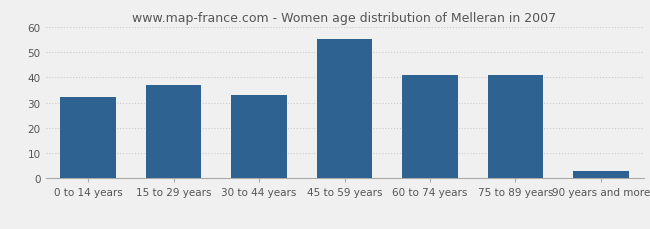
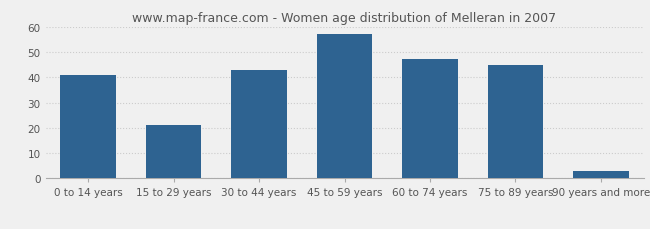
0 to 14 years: 32 -> 41
15 to 29 years: 37 -> 21
30 to 44 years: 33 -> 43
45 to 59 years: 55 -> 57
60 to 74 years: 41 -> 47
75 to 89 years: 41 -> 45
